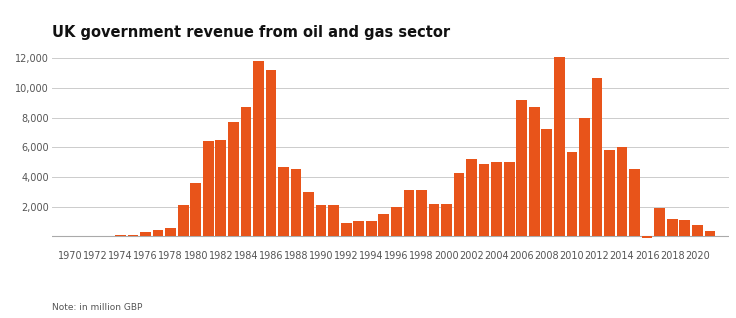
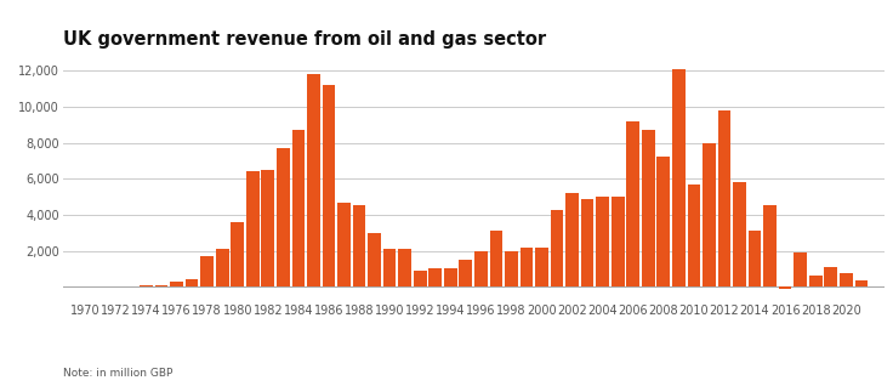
1978: 600 -> 1,700
1998: 3,100 -> 2,000
2012: 10,700 -> 9,800
2014: 6,000 -> 3,100
2018: 1,200 -> 600
